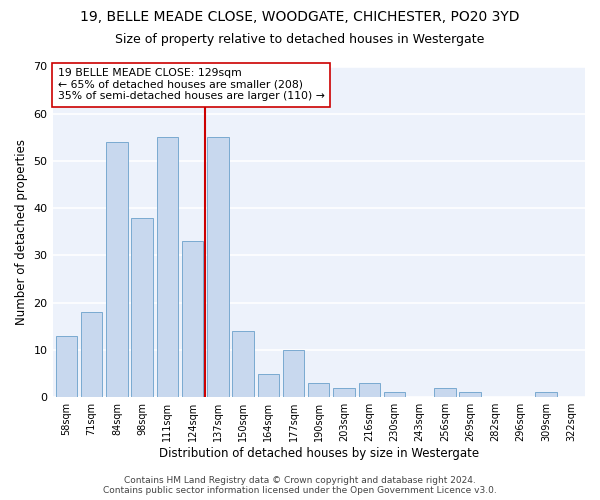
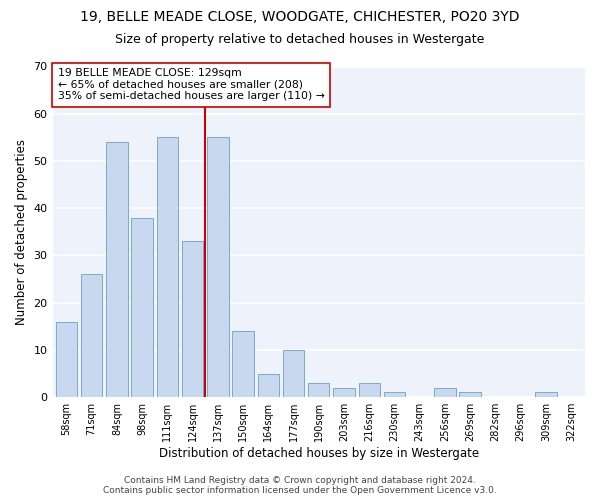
58sqm: 13 -> 16
71sqm: 18 -> 26
